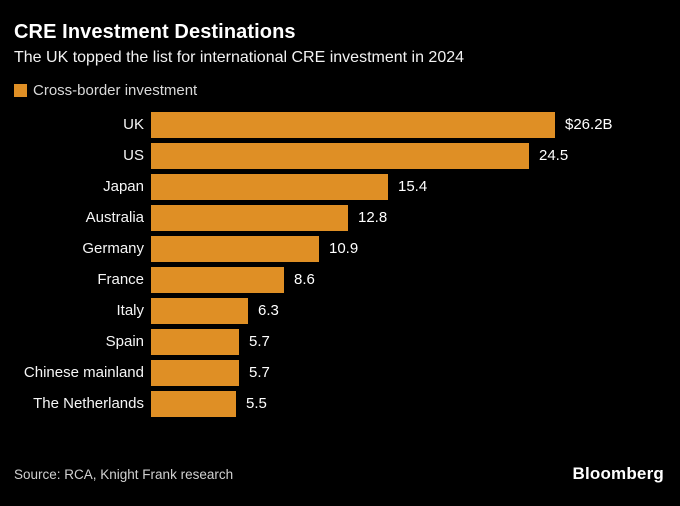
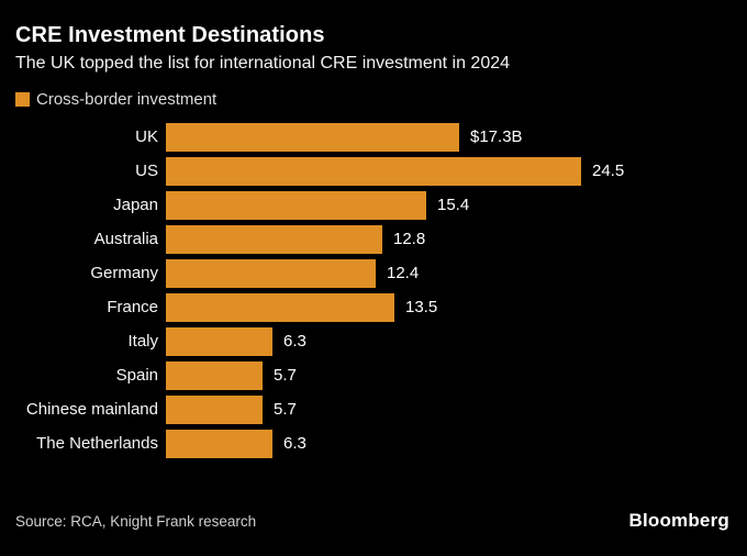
UK: $26.2B -> $17.3B
Germany: 10.9 -> 12.4
France: 8.6 -> 13.5
The Netherlands: 5.5 -> 6.3
